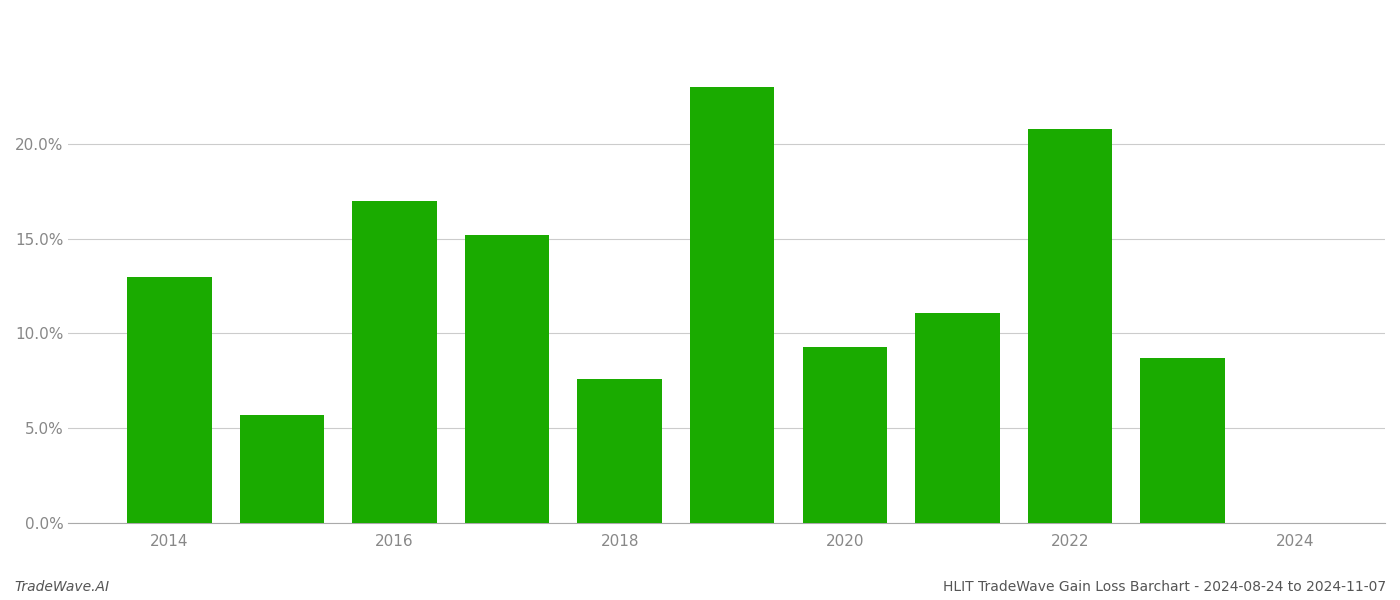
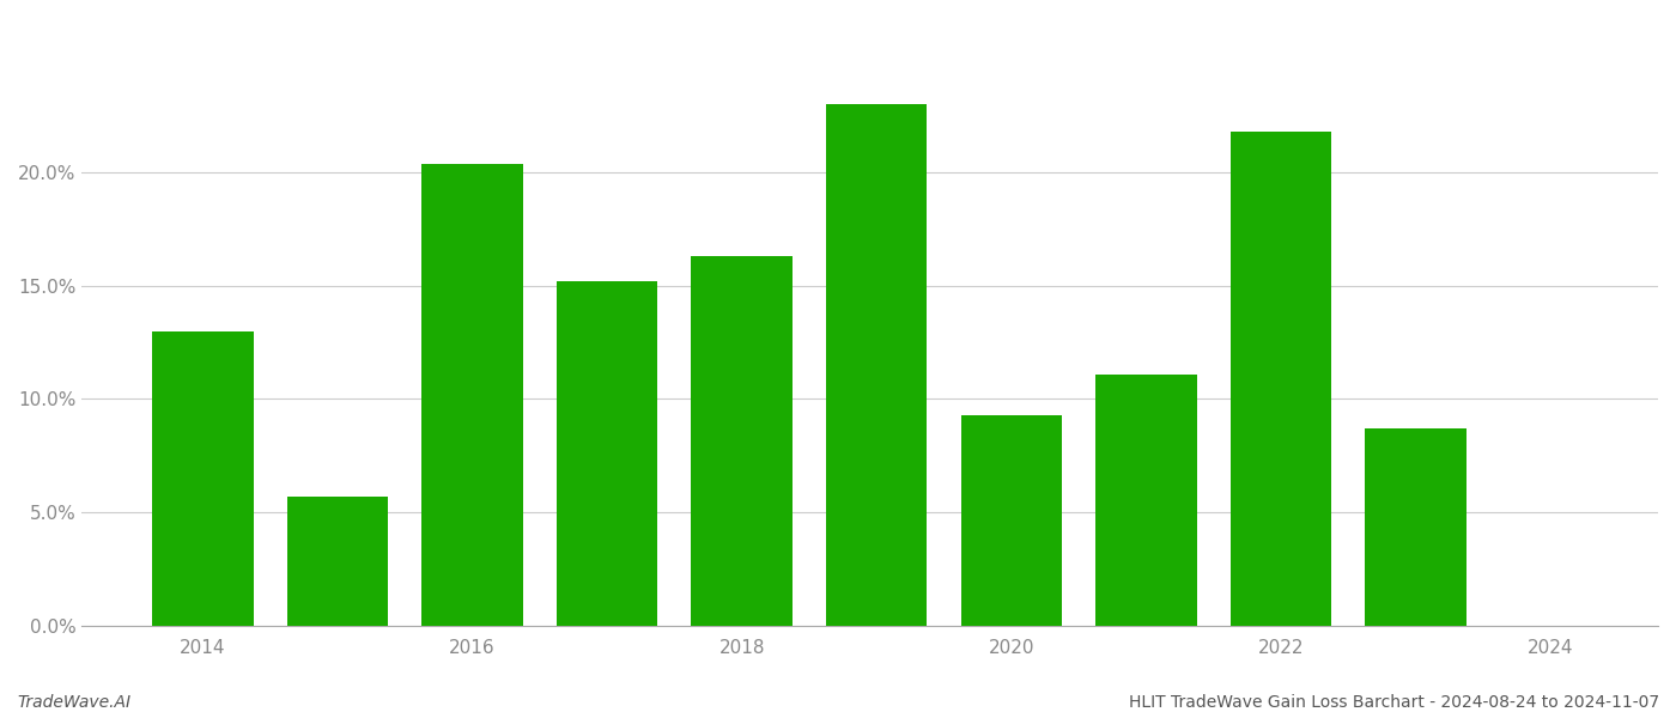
2016: 17.0% -> 20.4%
2018: 7.6% -> 16.3%
2022: 20.8% -> 21.8%
